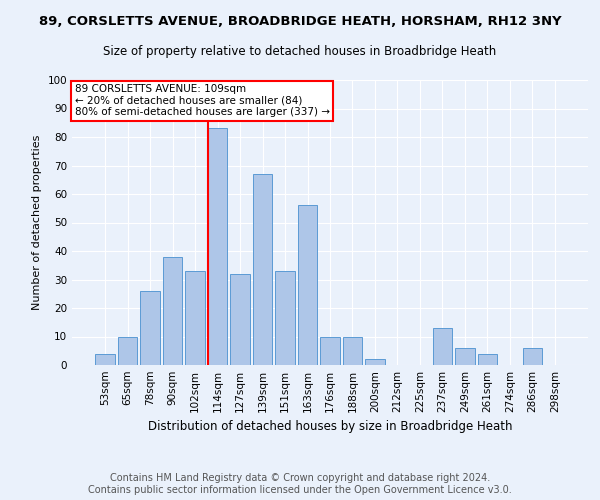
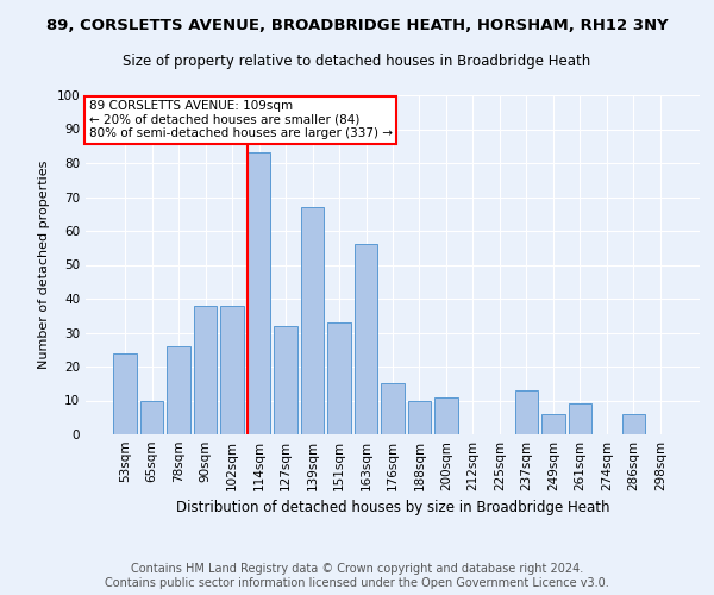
53sqm: 4 -> 24
102sqm: 33 -> 38
176sqm: 10 -> 15
200sqm: 2 -> 11
261sqm: 4 -> 9
